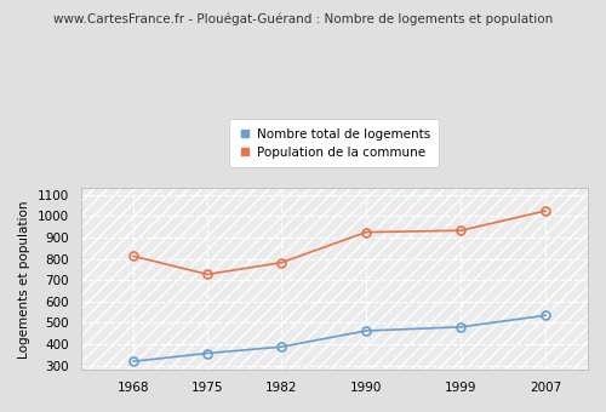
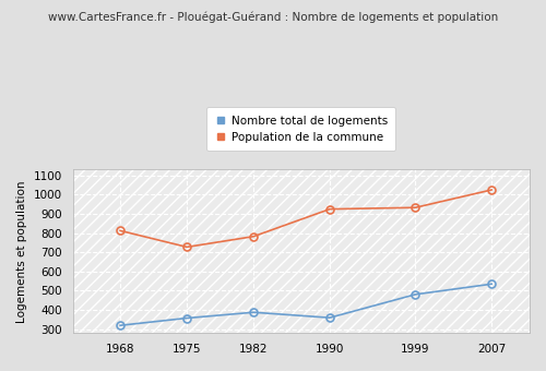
Nombre total de logements/1990: 460 -> 360
